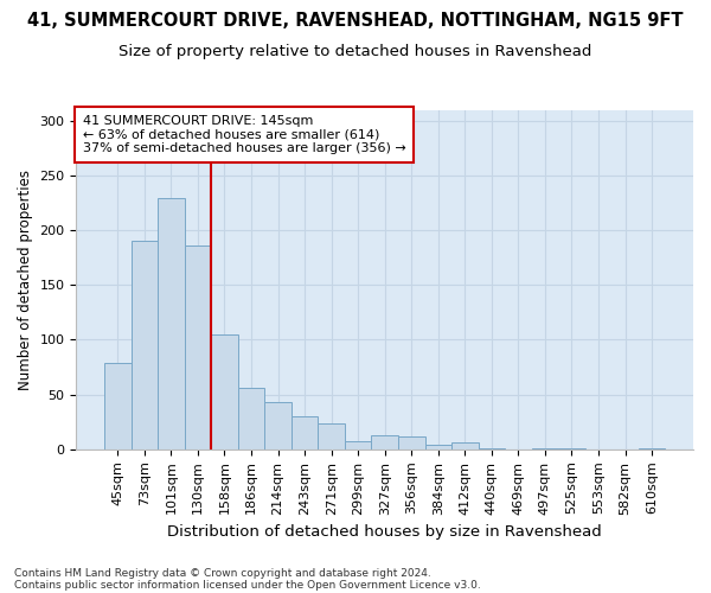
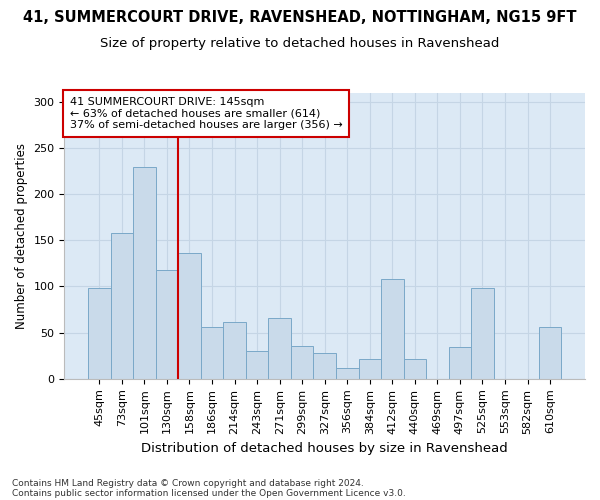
45sqm: 79 -> 98
73sqm: 190 -> 158
130sqm: 186 -> 118
158sqm: 105 -> 136
214sqm: 43 -> 62
271sqm: 24 -> 66
299sqm: 7 -> 36
327sqm: 13 -> 28
384sqm: 4 -> 22
412sqm: 6 -> 108
440sqm: 1 -> 22
497sqm: 1 -> 34
525sqm: 1 -> 98
610sqm: 1 -> 56
